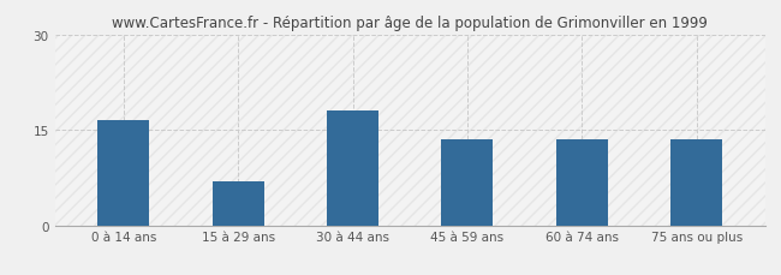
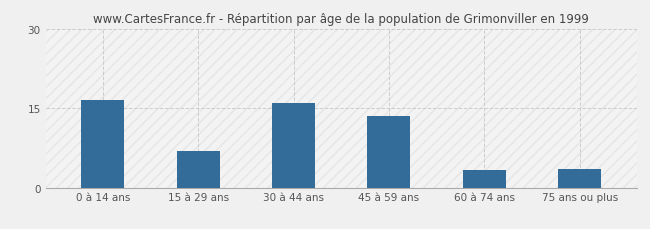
30 à 44 ans: 18.0 -> 16.0
60 à 74 ans: 13.5 -> 3.4
75 ans ou plus: 13.5 -> 3.6
